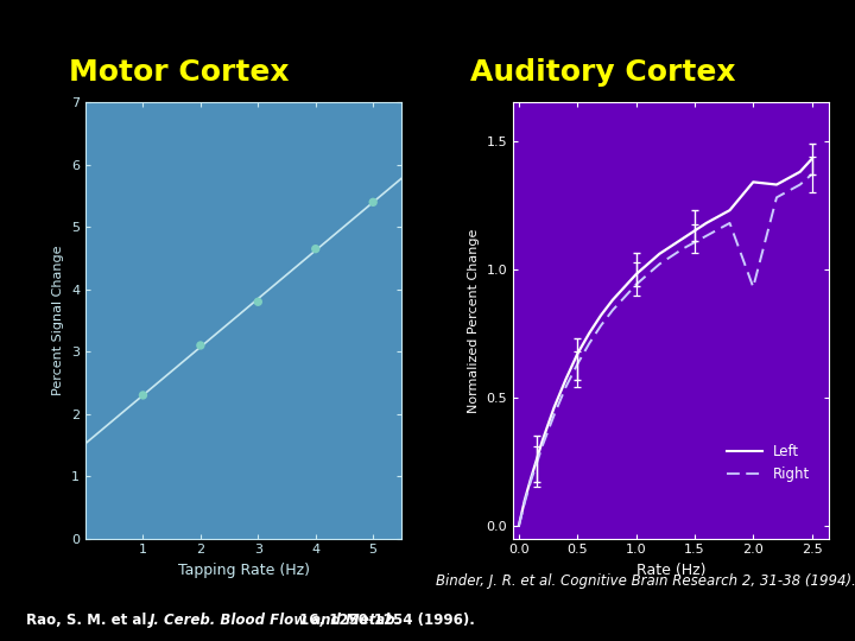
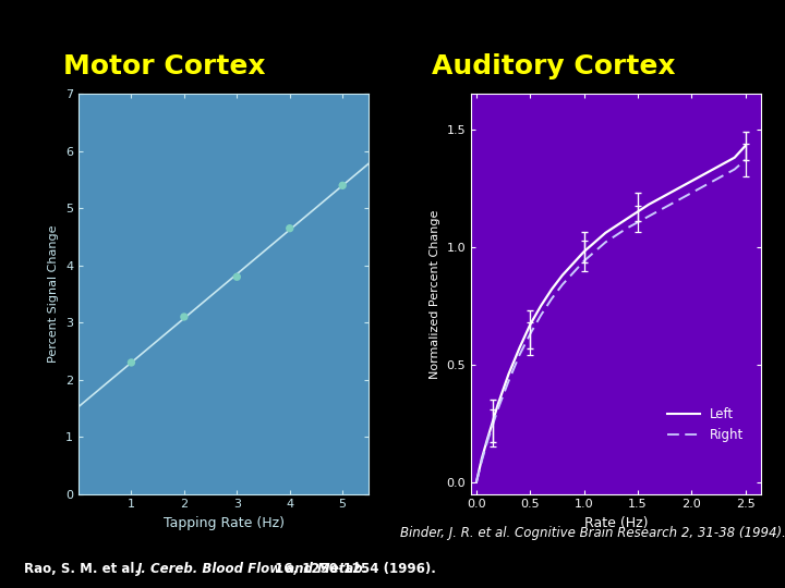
Left/2.0: 1.34 -> 1.28
Right/2.0: 0.93 -> 1.23
